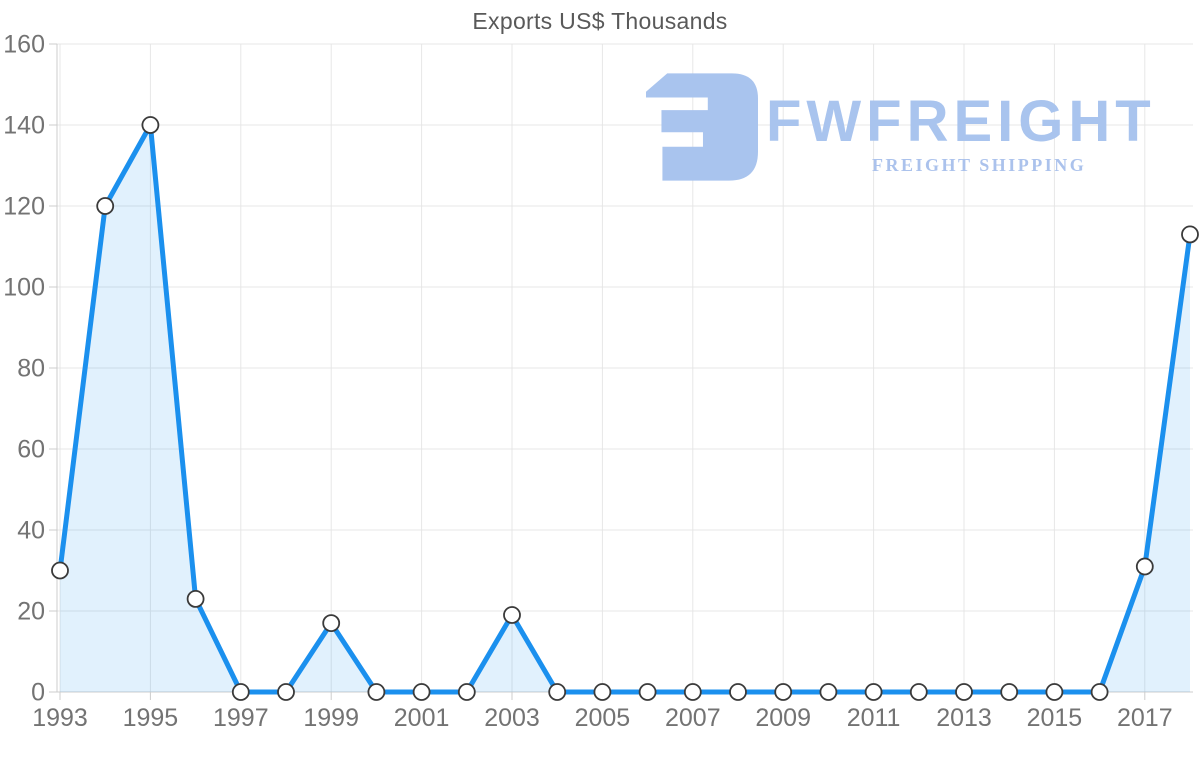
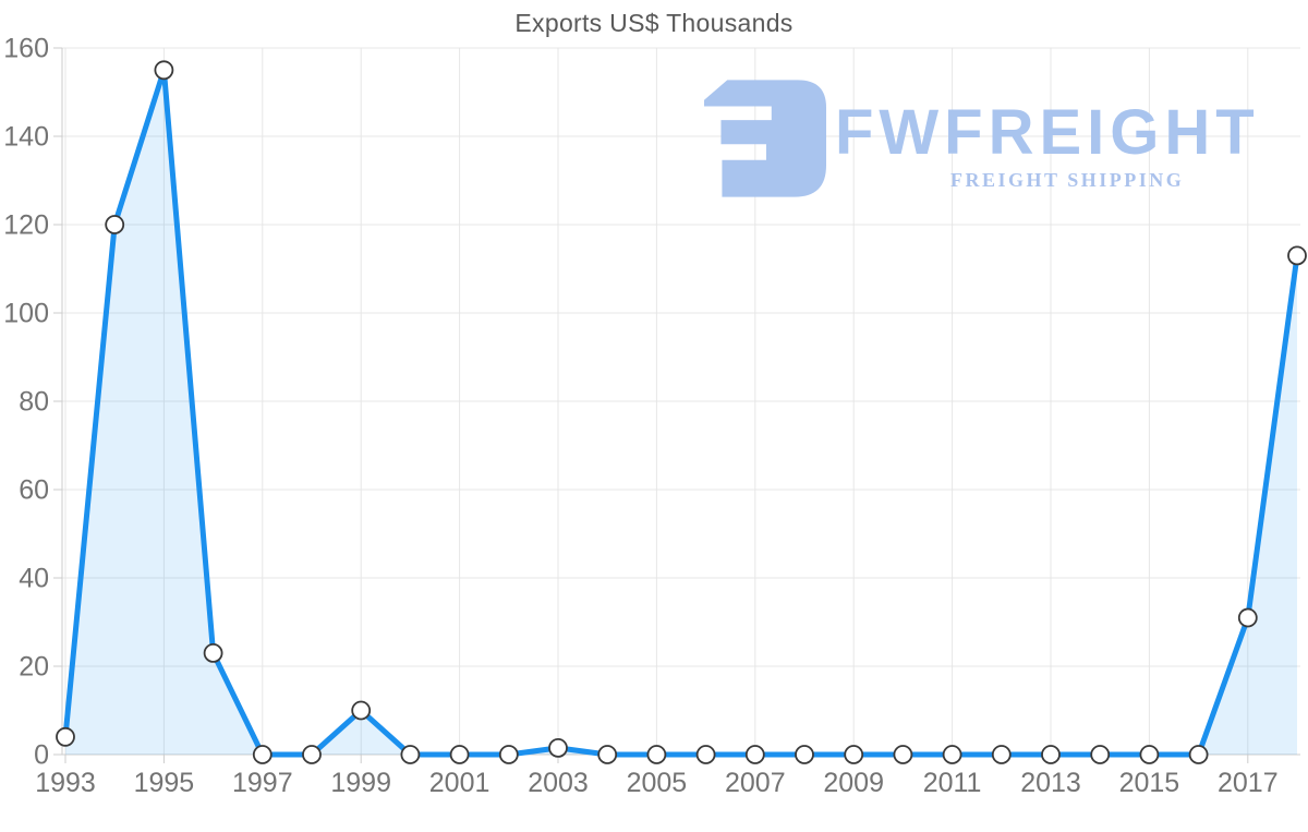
1993: 30 -> 4
1995: 140 -> 155
1999: 17 -> 10
2003: 19 -> 2
